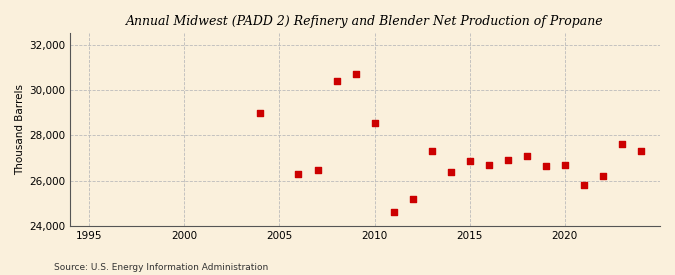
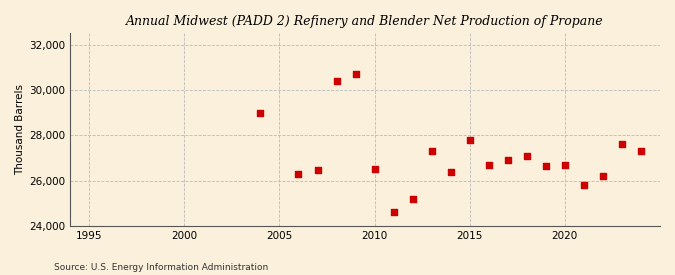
2010: 28,550 -> 26,500
2015: 26,850 -> 27,800
